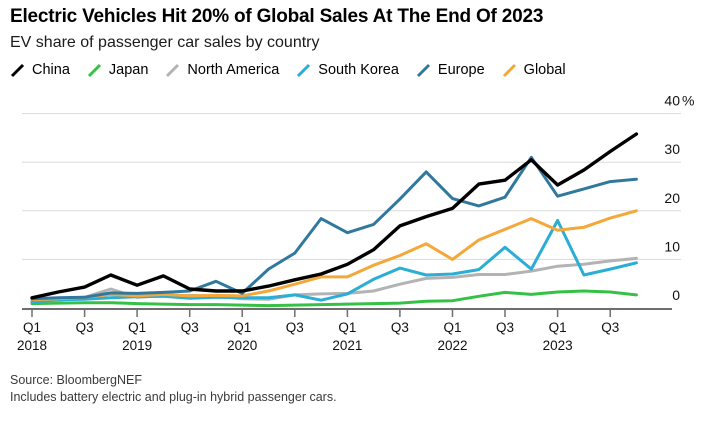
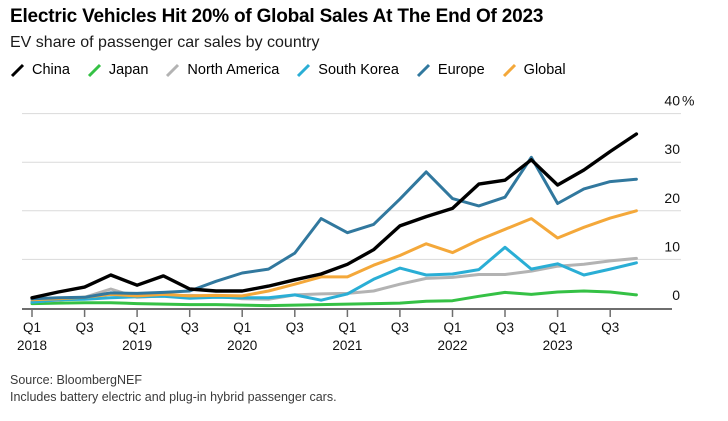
Europe/Q1 2020: 3 -> 7
Global/Q1 2022: 10 -> 11
South Korea/Q1 2023: 18 -> 9
Europe/Q1 2023: 23 -> 22
Global/Q1 2023: 16 -> 14
